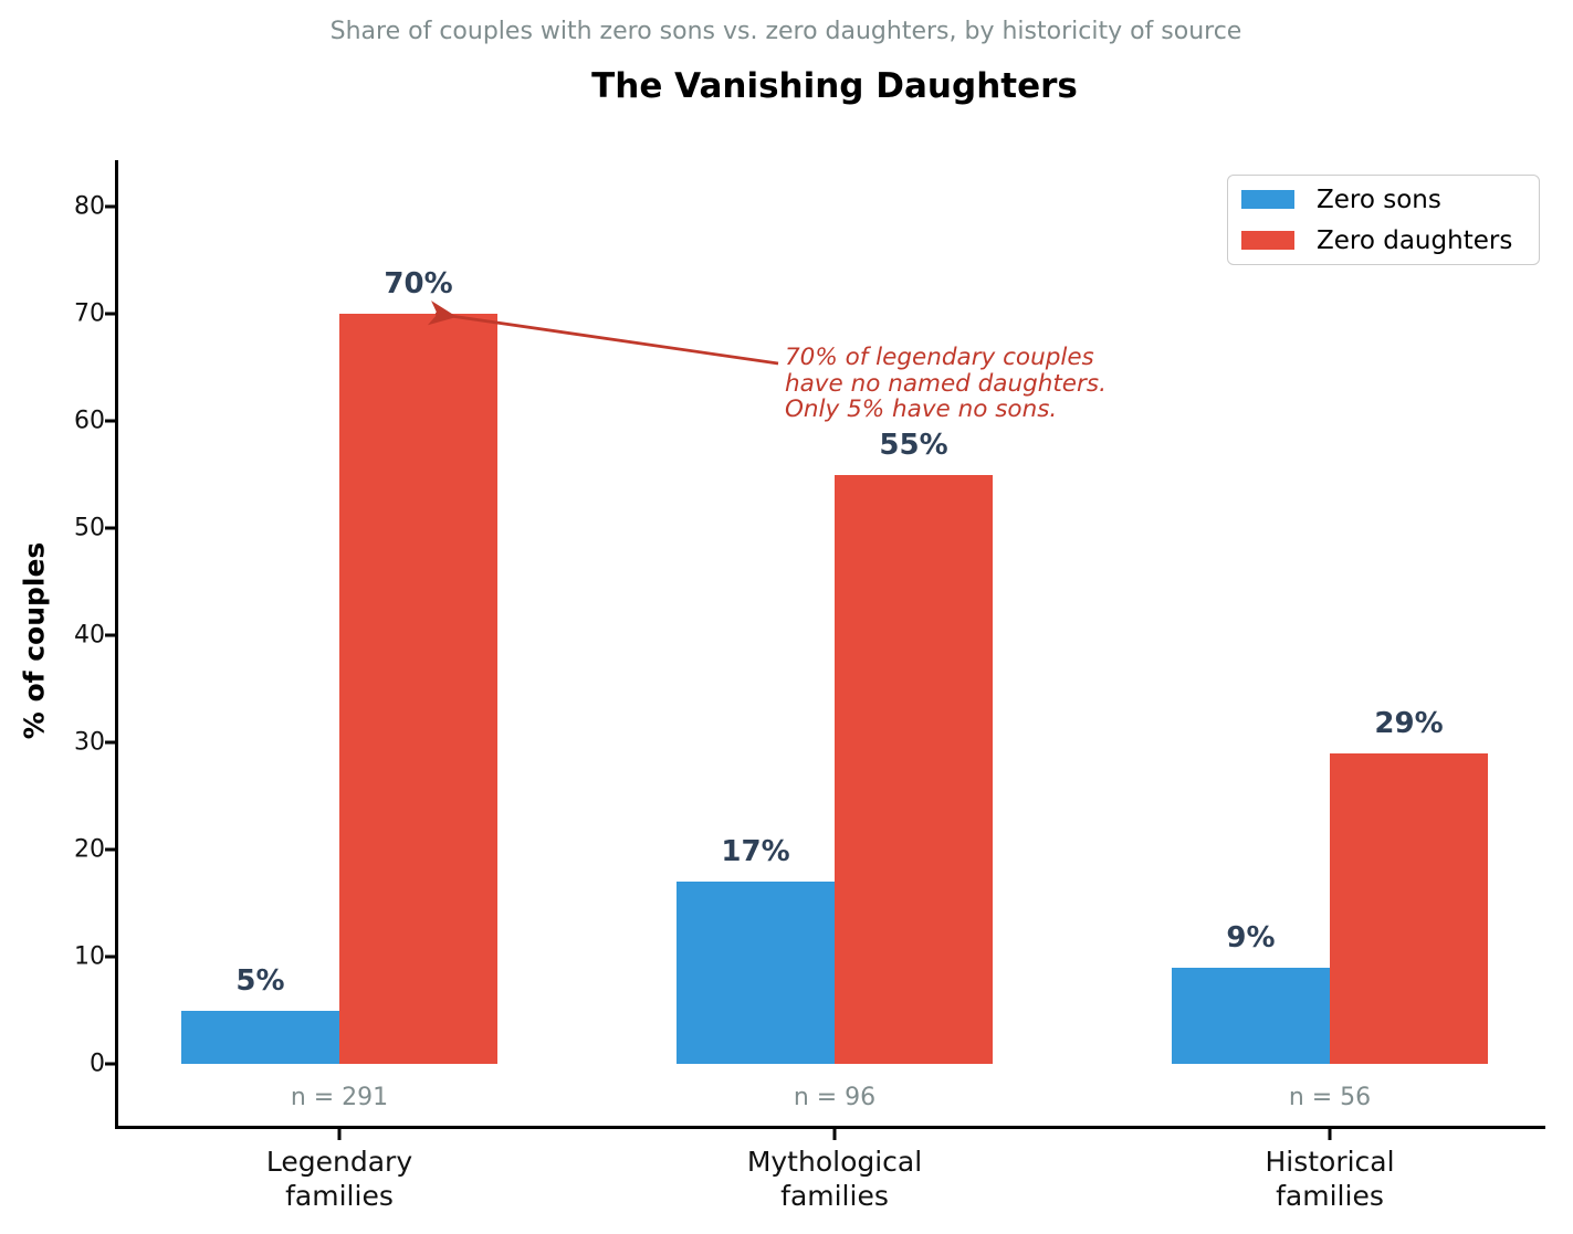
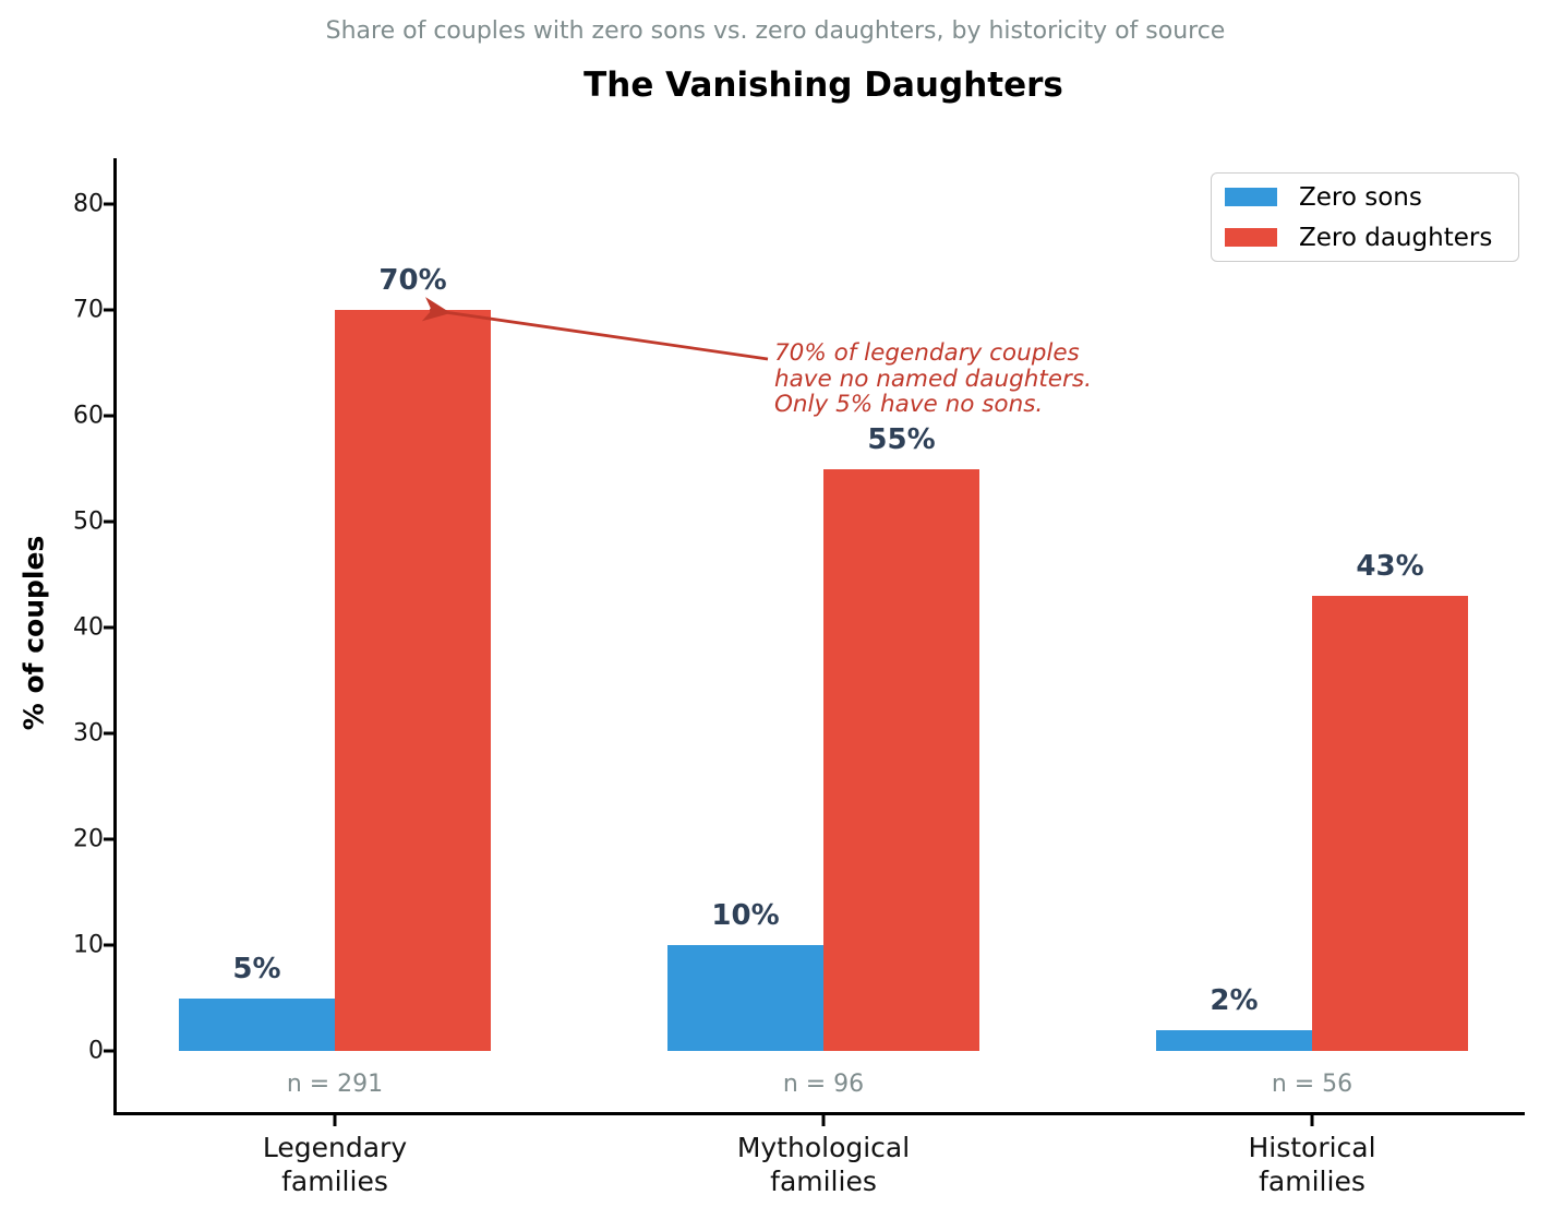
Zero sons/Mythological families: 17% -> 10%
Zero sons/Historical families: 9% -> 2%
Zero daughters/Historical families: 29% -> 43%
